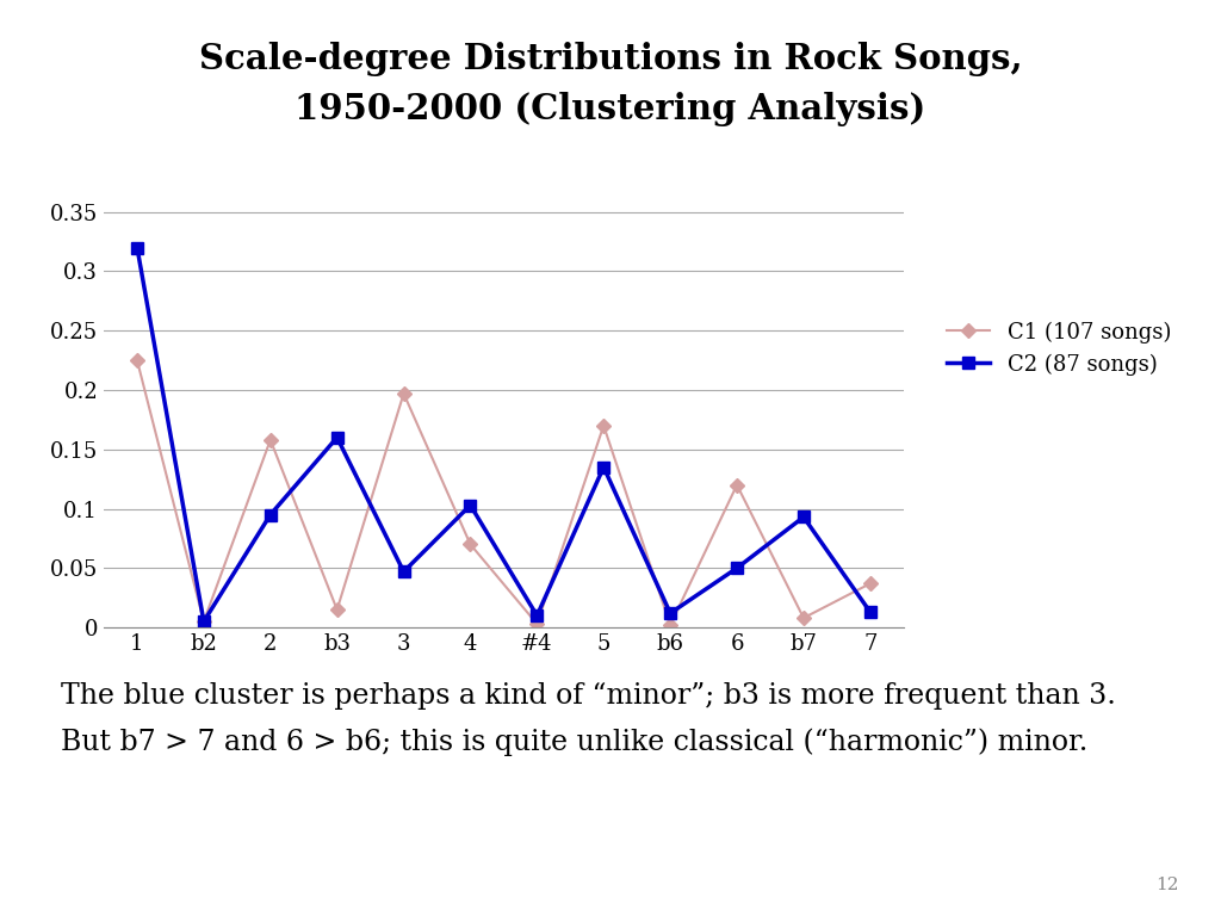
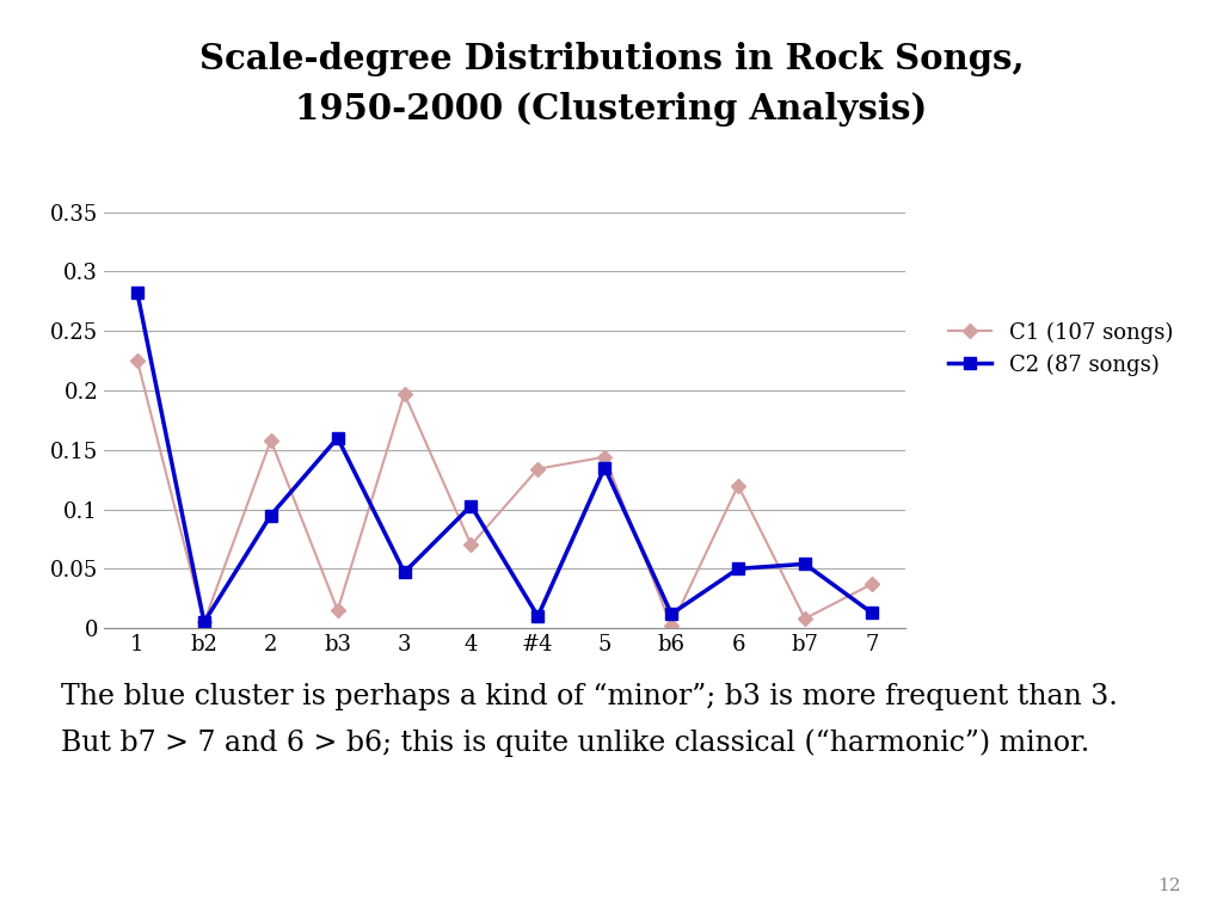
C2 (87 songs)/1: 0.320 -> 0.282
C1 (107 songs)/#4: 0.003 -> 0.134
C1 (107 songs)/5: 0.170 -> 0.144
C2 (87 songs)/b7: 0.093 -> 0.054
